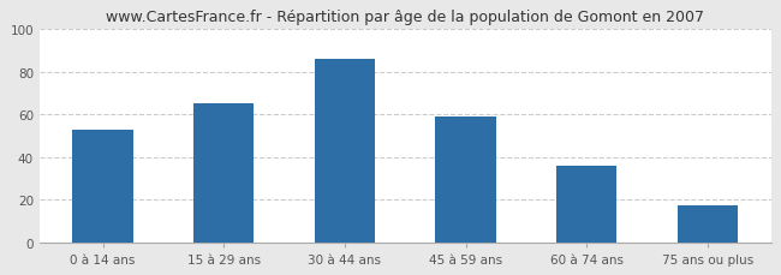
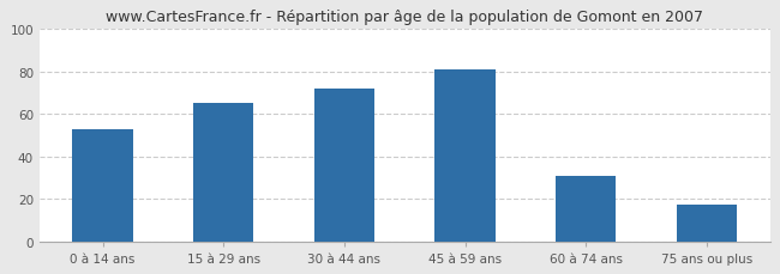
30 à 44 ans: 86 -> 72
45 à 59 ans: 59 -> 81
60 à 74 ans: 36 -> 31
